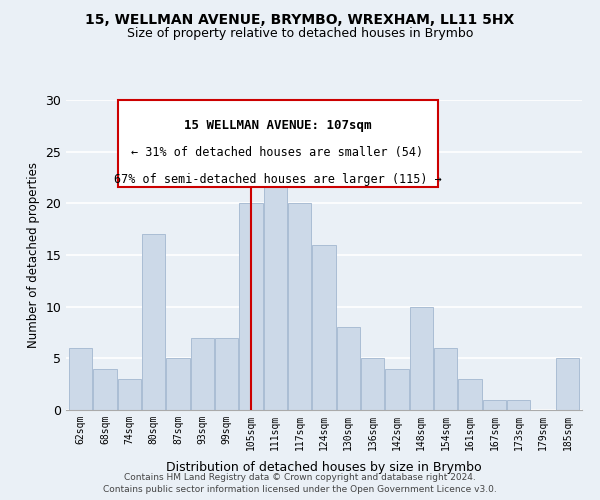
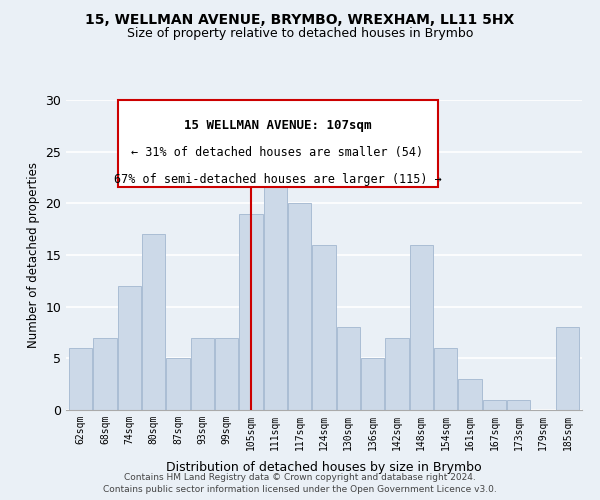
68sqm: 4 -> 7
74sqm: 3 -> 12
105sqm: 20 -> 19
142sqm: 4 -> 7
148sqm: 10 -> 16
185sqm: 5 -> 8
